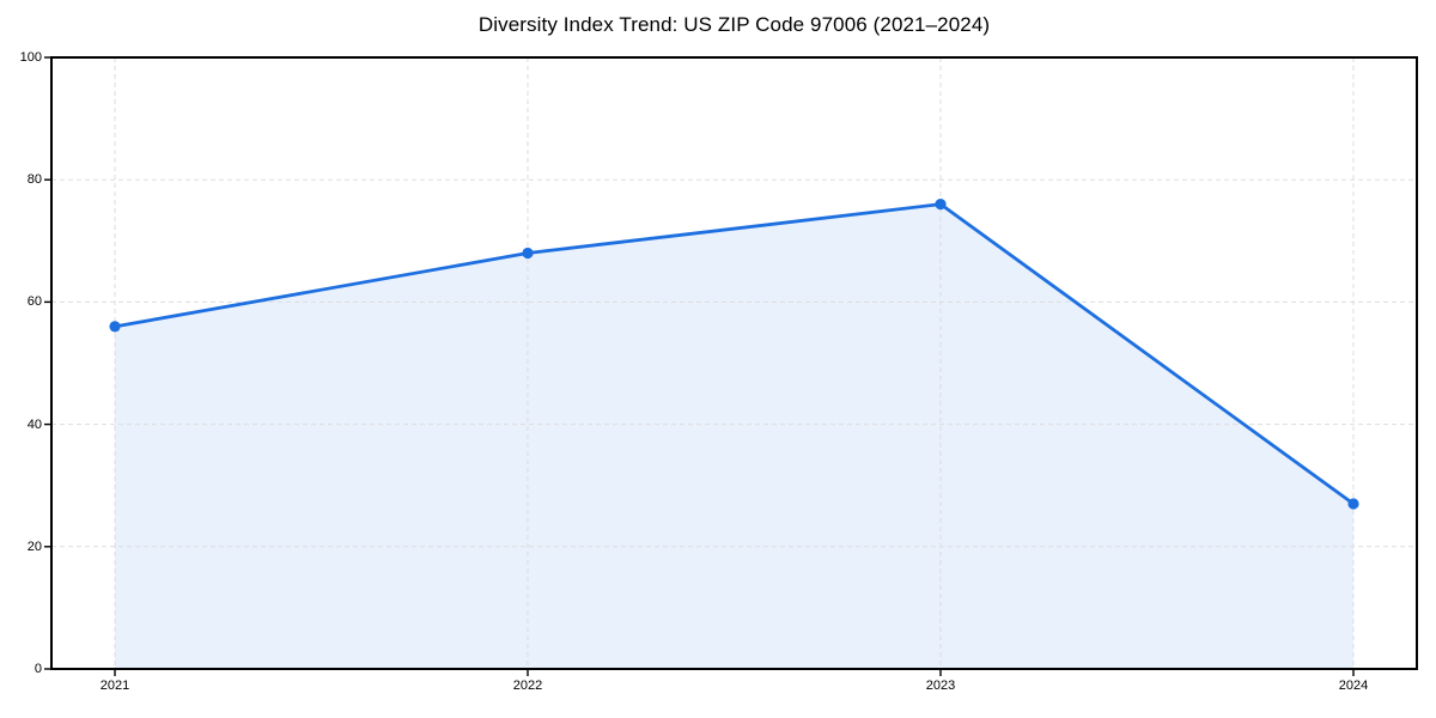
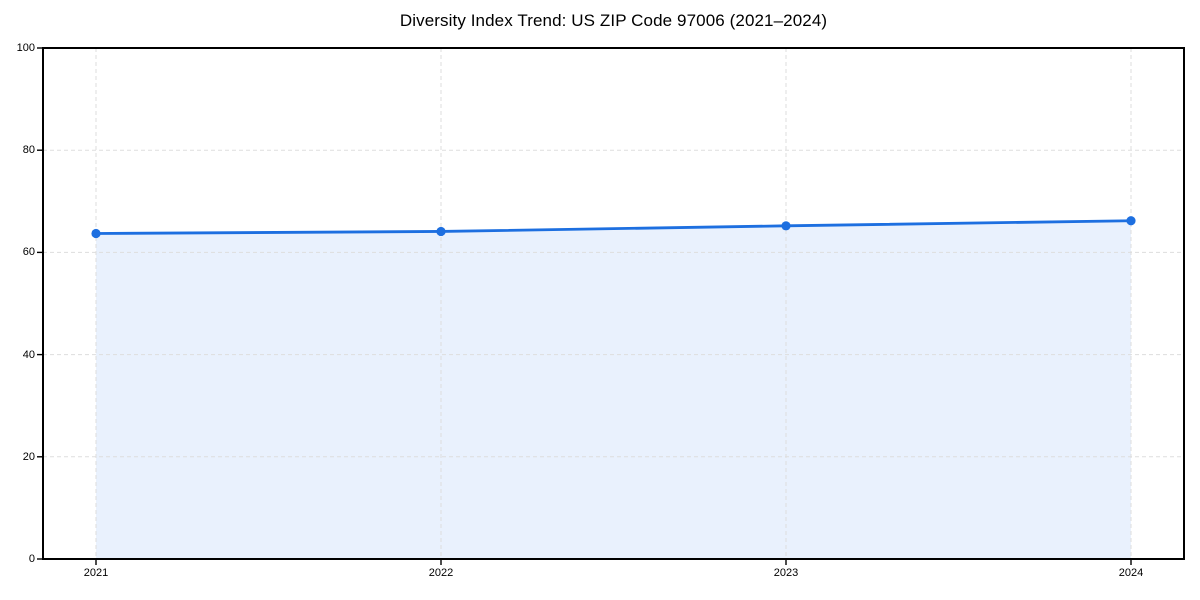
2021: 56 -> 64
2022: 68 -> 64
2023: 76 -> 65
2024: 27 -> 66
